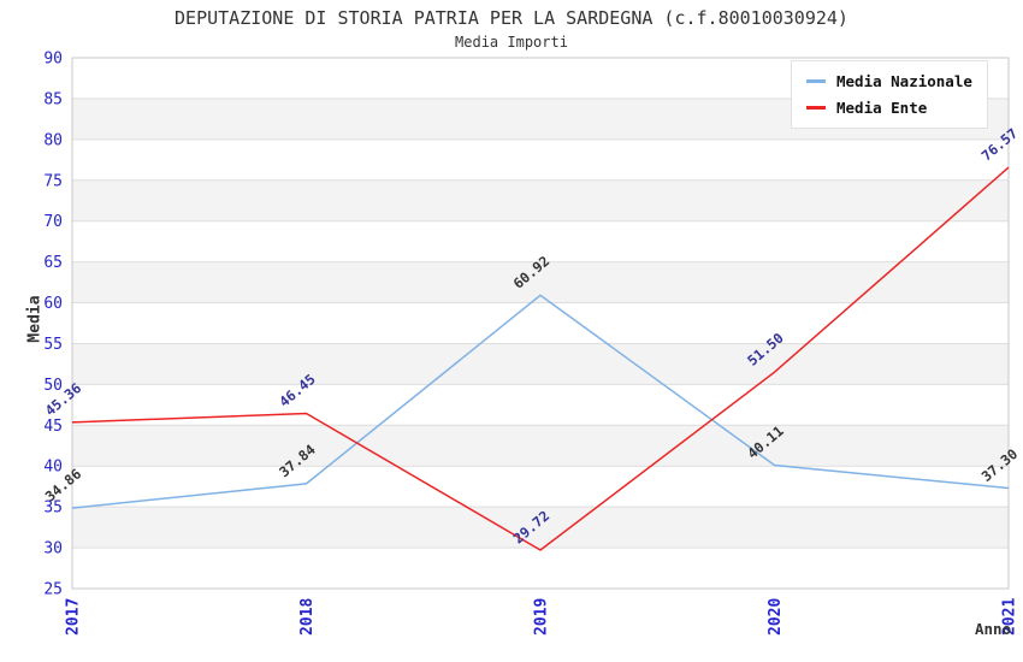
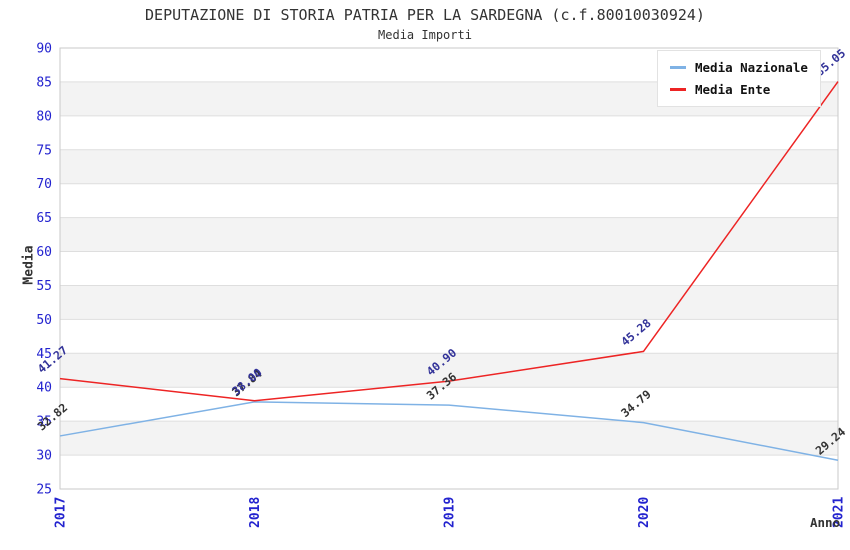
Media Nazionale/2017: 34.86 -> 32.82
Media Ente/2017: 45.36 -> 41.27
Media Ente/2018: 46.45 -> 38.00
Media Nazionale/2019: 60.92 -> 37.36
Media Ente/2019: 29.72 -> 40.90
Media Nazionale/2020: 40.11 -> 34.79
Media Ente/2020: 51.50 -> 45.28
Media Nazionale/2021: 37.30 -> 29.24
Media Ente/2021: 76.57 -> 85.05
